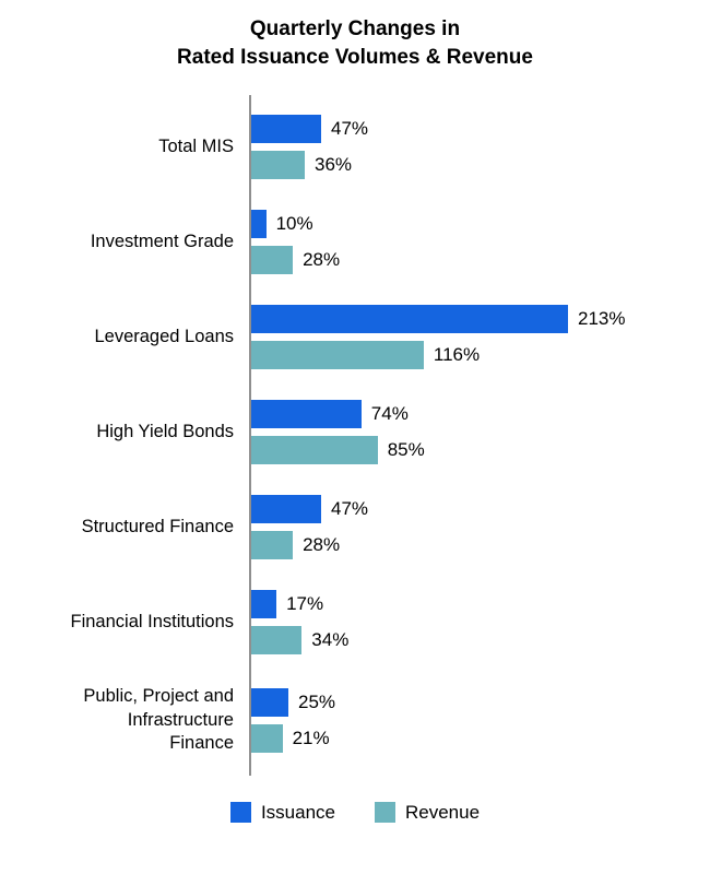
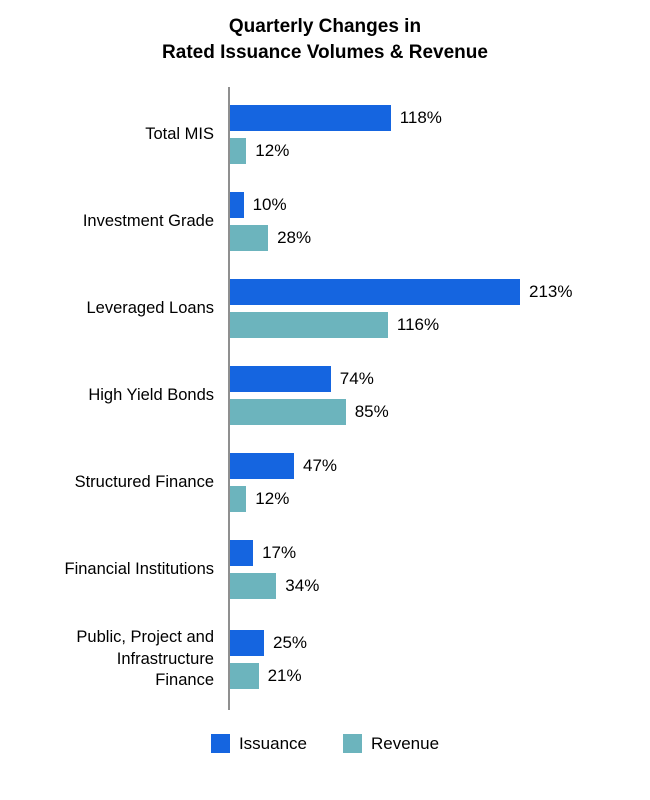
Issuance/Total MIS: 47% -> 118%
Revenue/Total MIS: 36% -> 12%
Revenue/Structured Finance: 28% -> 12%
